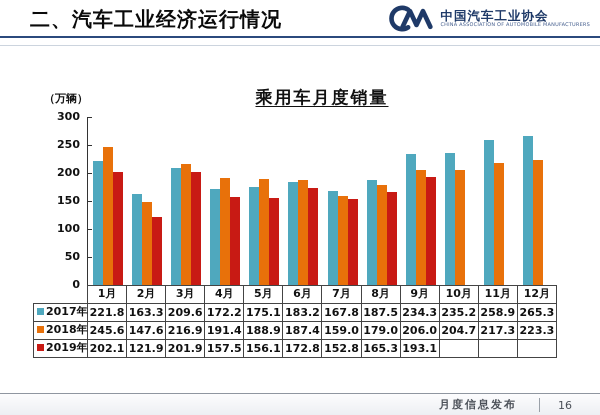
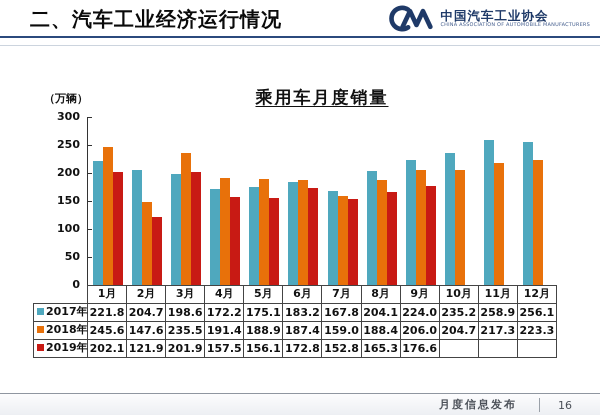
2017年/2月: 163.3 -> 204.7
2017年/3月: 209.6 -> 198.6
2018年/3月: 216.9 -> 235.5
2017年/8月: 187.5 -> 204.1
2018年/8月: 179.0 -> 188.4
2017年/9月: 234.3 -> 224.0
2019年/9月: 193.1 -> 176.6
2017年/12月: 265.3 -> 256.1
